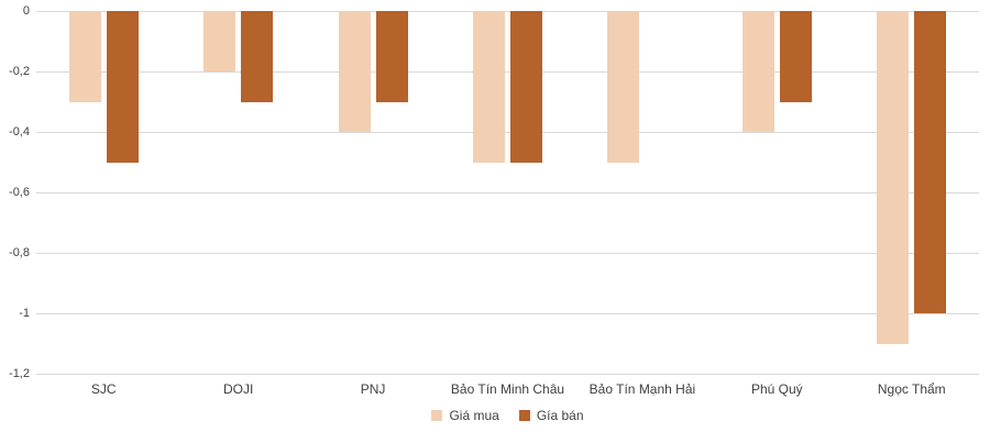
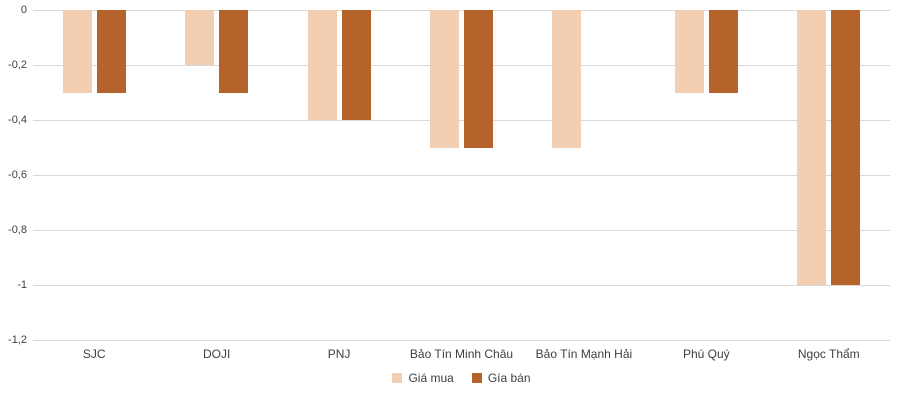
Gía bán/SJC: -0,5 -> -0,3
Gía bán/PNJ: -0,3 -> -0,4
Giá mua/Phú Quý: -0,4 -> -0,3
Giá mua/Ngọc Thẩm: -1,1 -> -1,0
